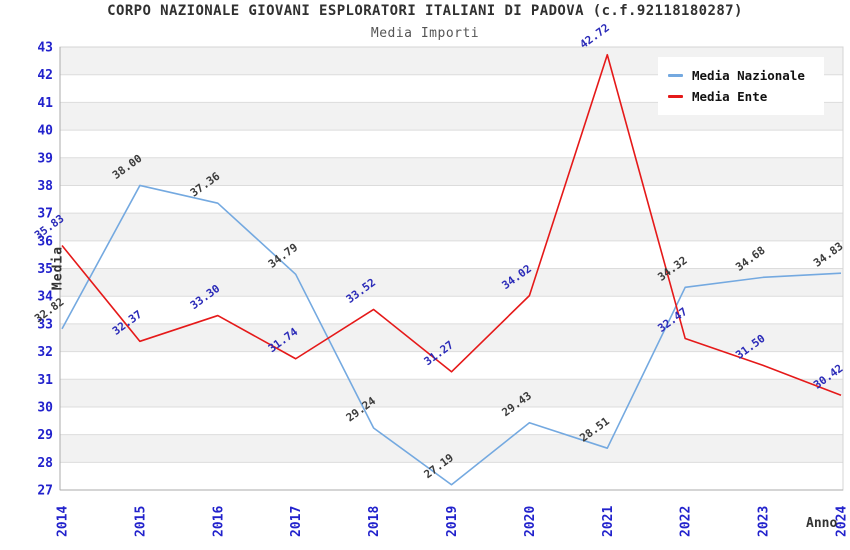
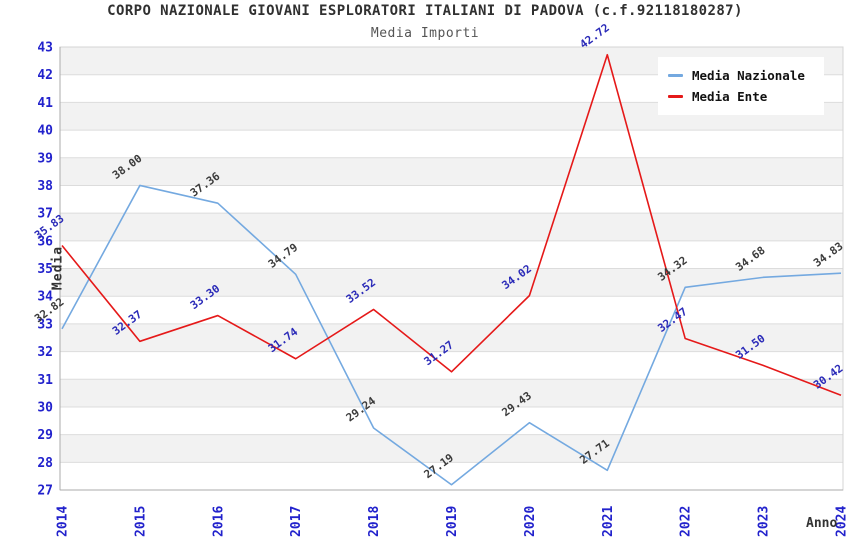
Media Nazionale/2021: 28.51 -> 27.71
